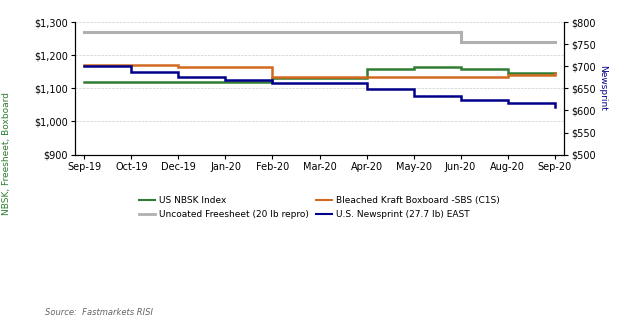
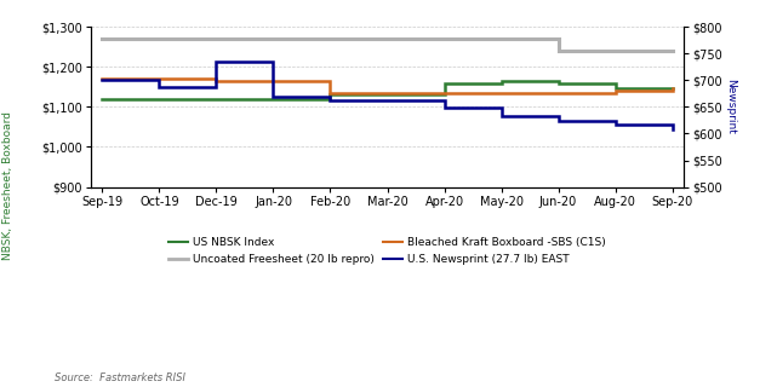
U.S. Newsprint (27.7 lb) EAST/Dec-19: $675 -> $735
